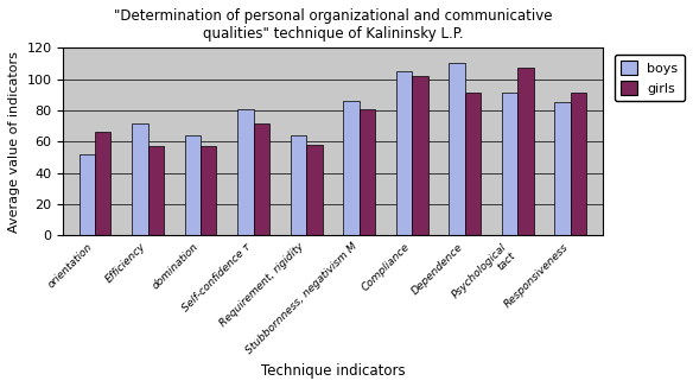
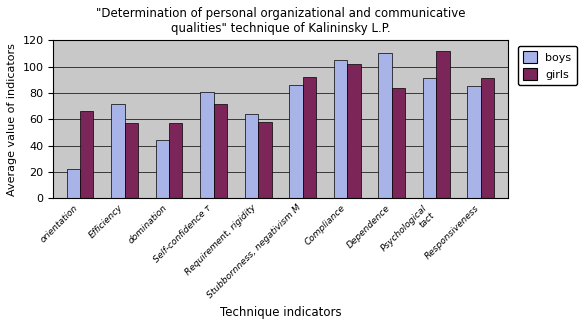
boys/orientation: 52 -> 22
boys/domination: 64 -> 44
girls/Stubbornness, negativism M: 81 -> 92
girls/Dependence: 91 -> 84
girls/Psychological tact: 107 -> 112
